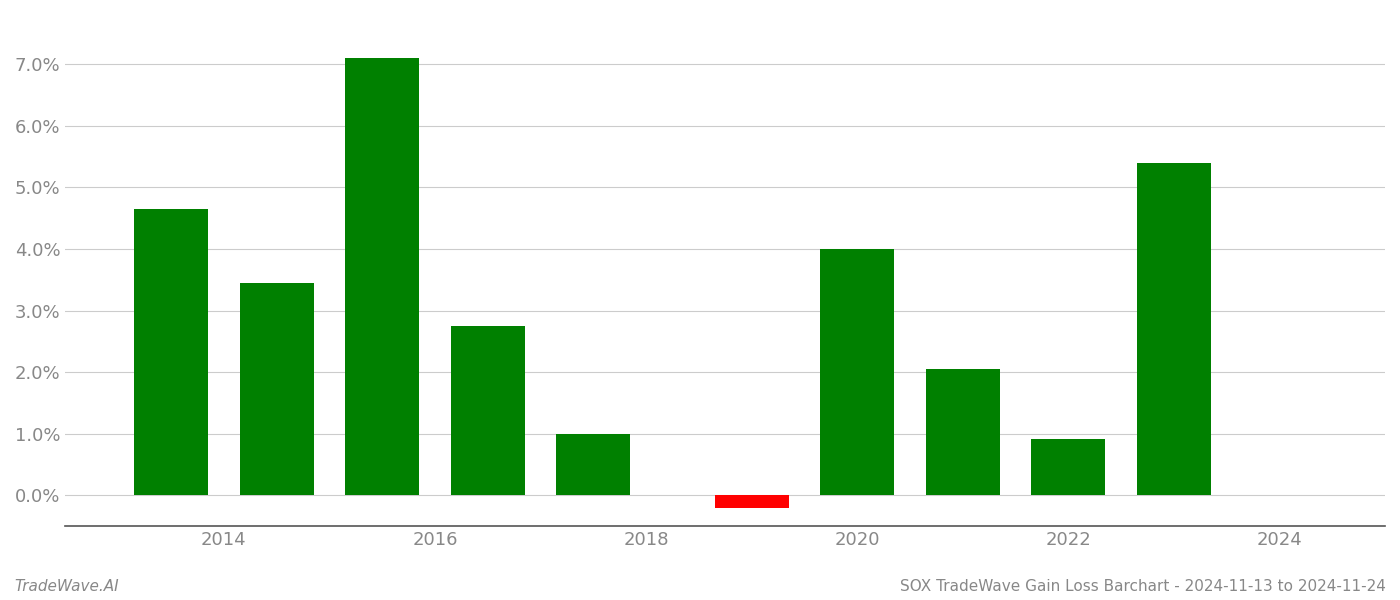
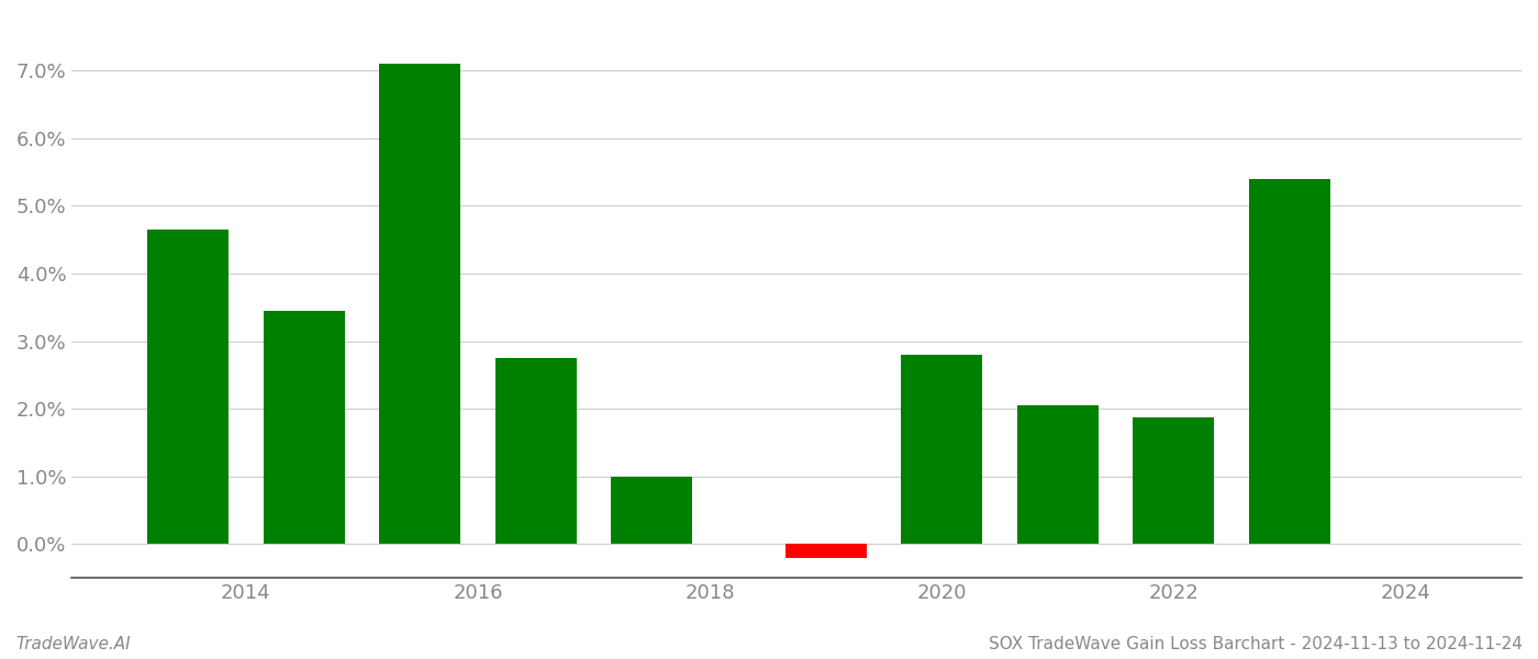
2020: 4.00% -> 2.80%
2022: 0.92% -> 1.88%
